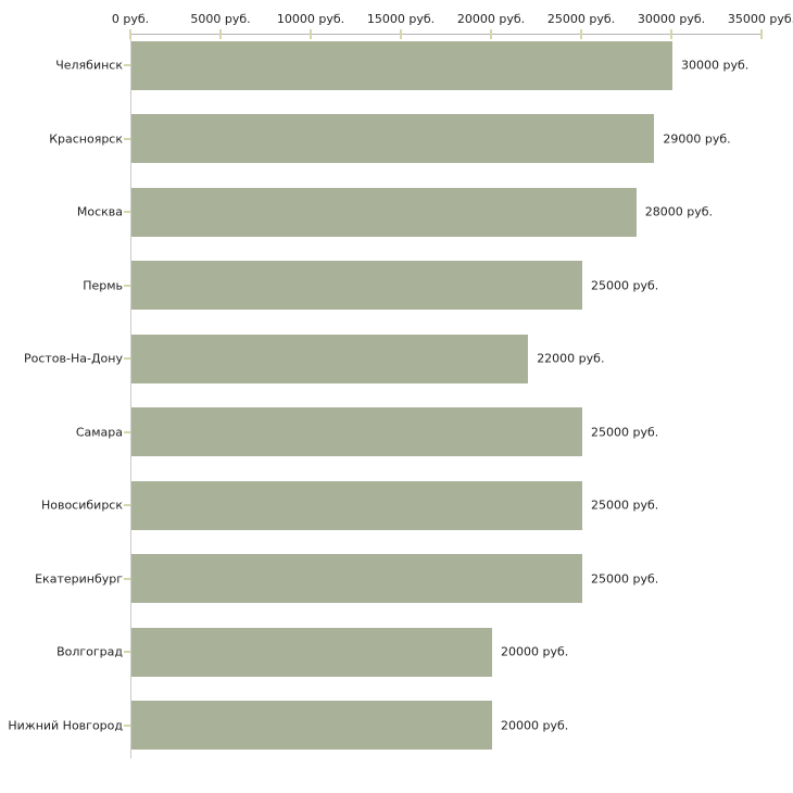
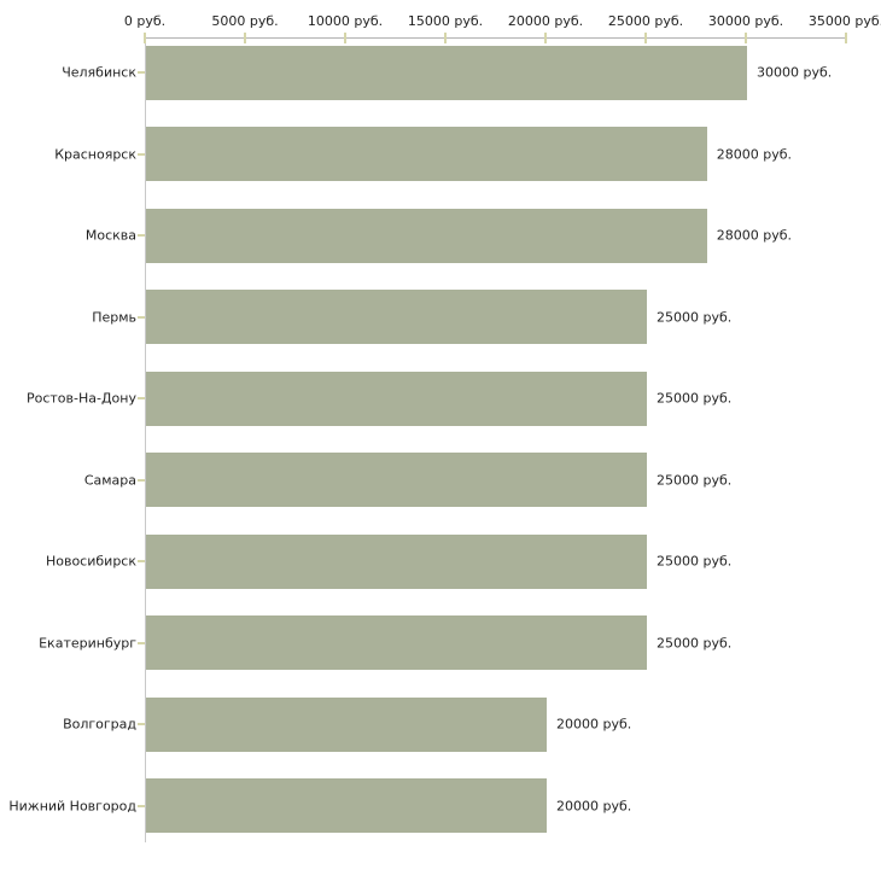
Красноярск: 29000 -> 28000
Ростов-На-Дону: 22000 -> 25000
